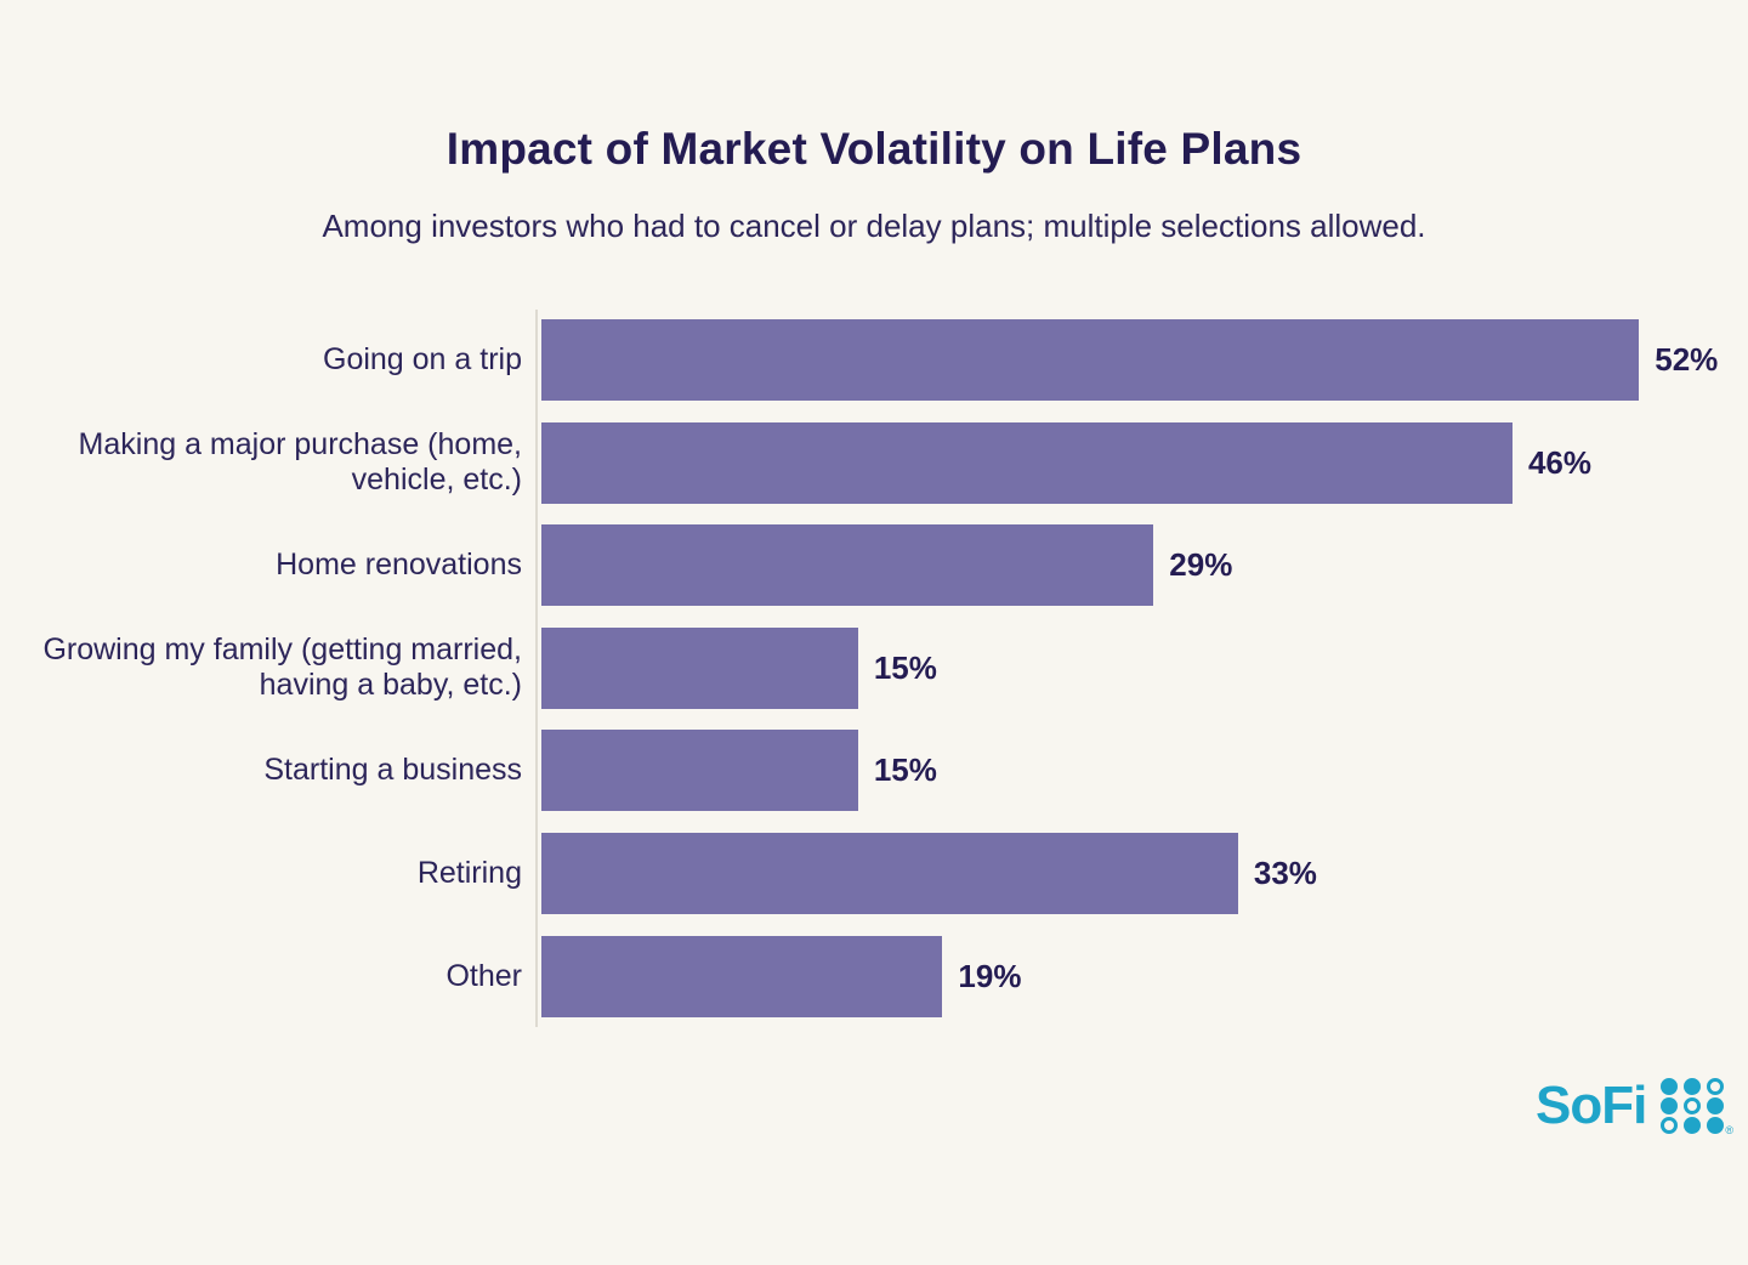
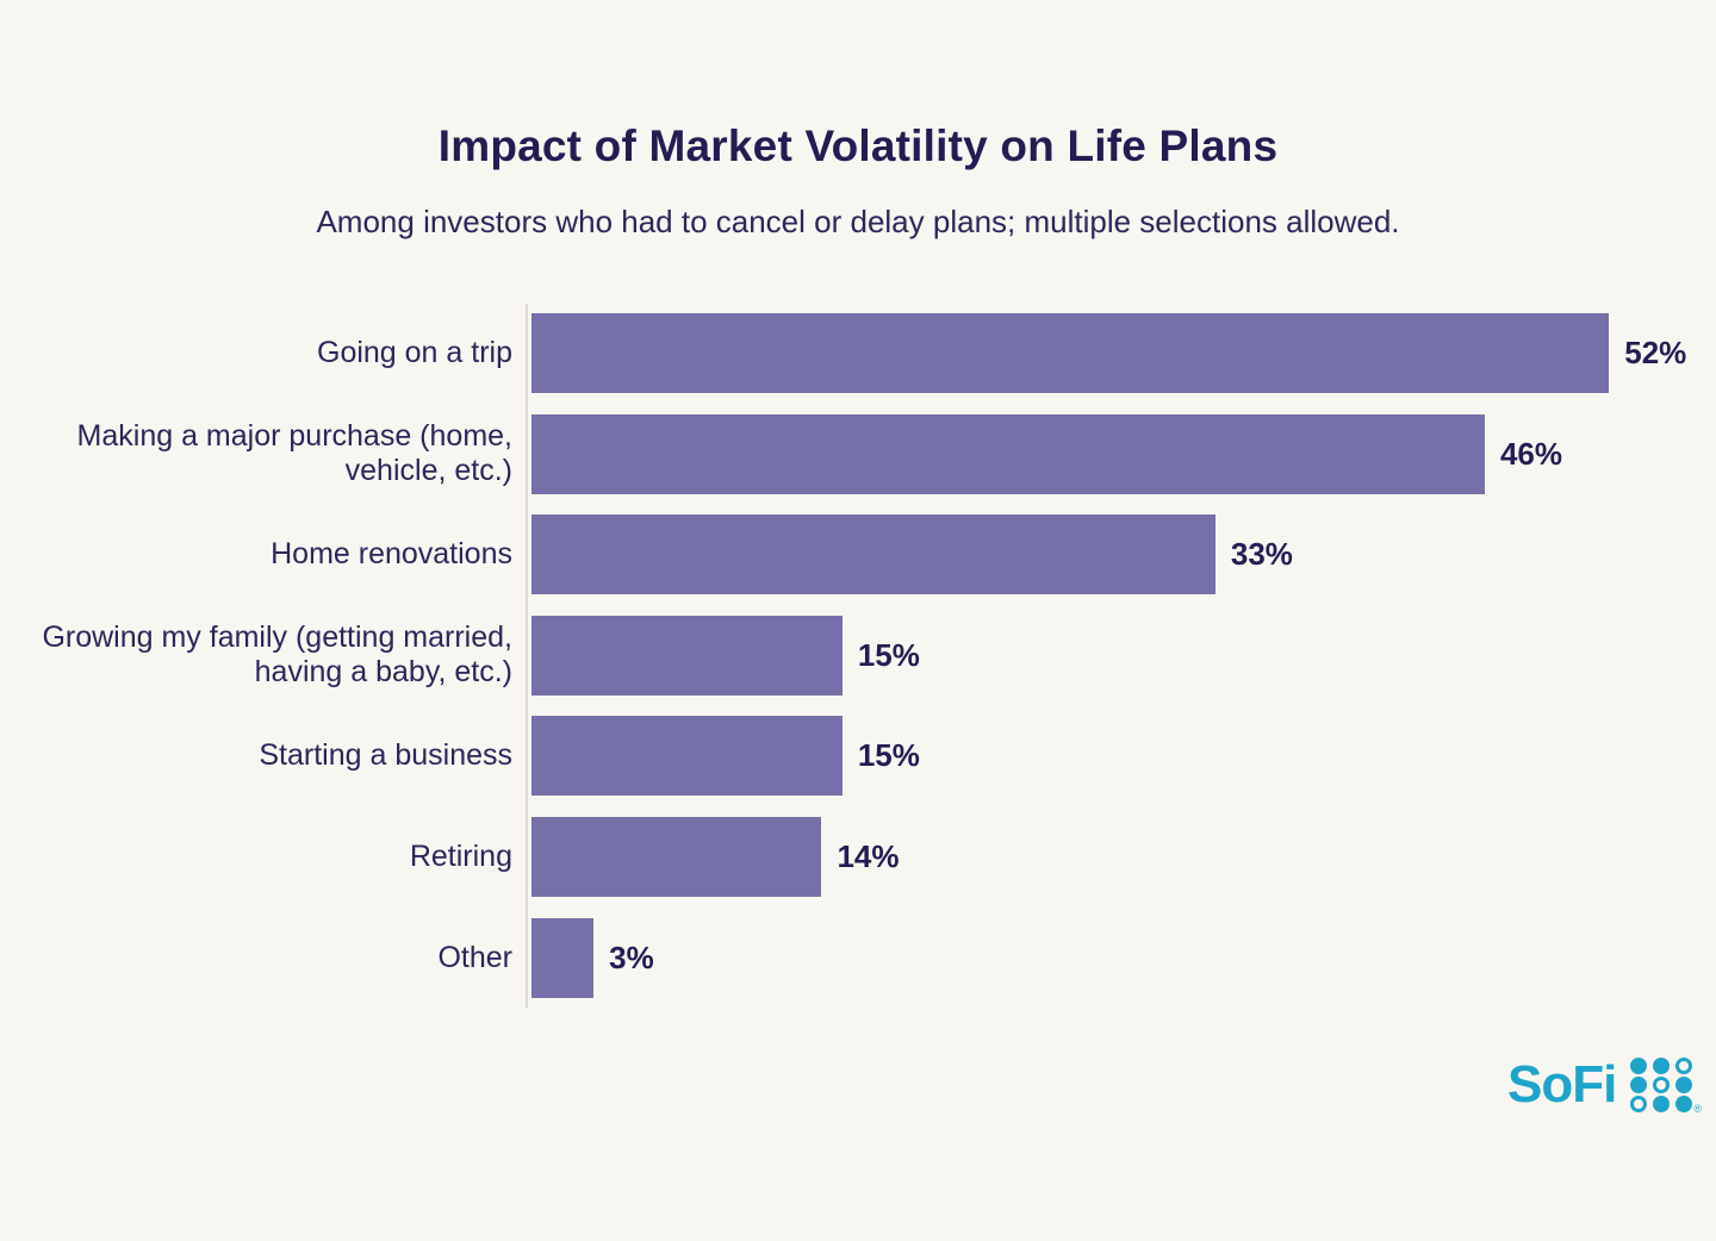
Home renovations: 29% -> 33%
Retiring: 33% -> 14%
Other: 19% -> 3%
